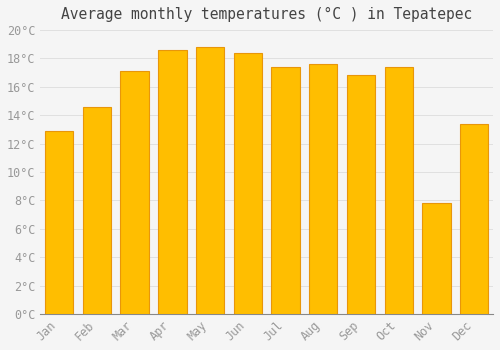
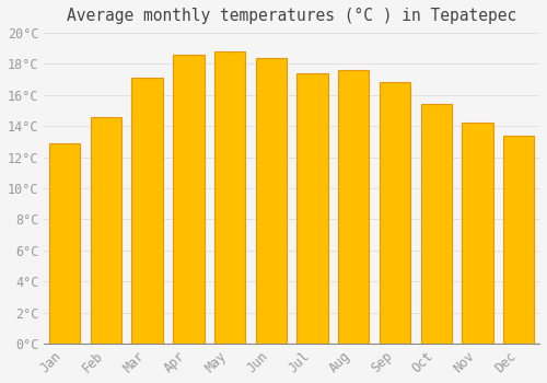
Oct: 17.4°C -> 15.4°C
Nov: 7.8°C -> 14.2°C
